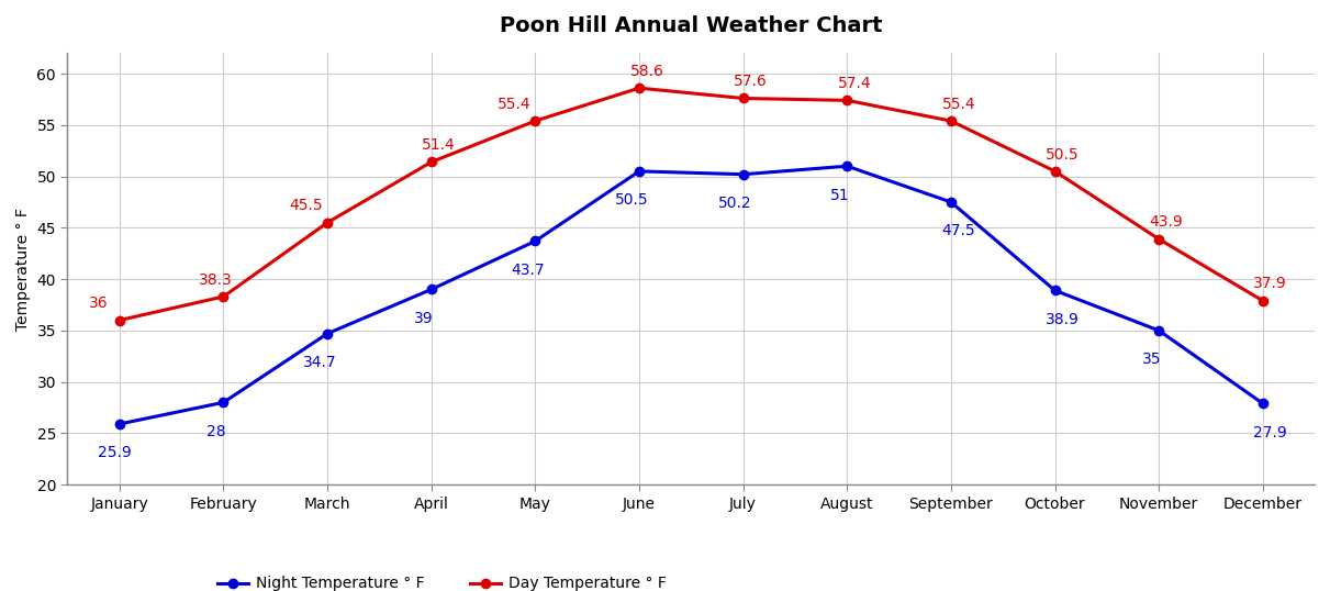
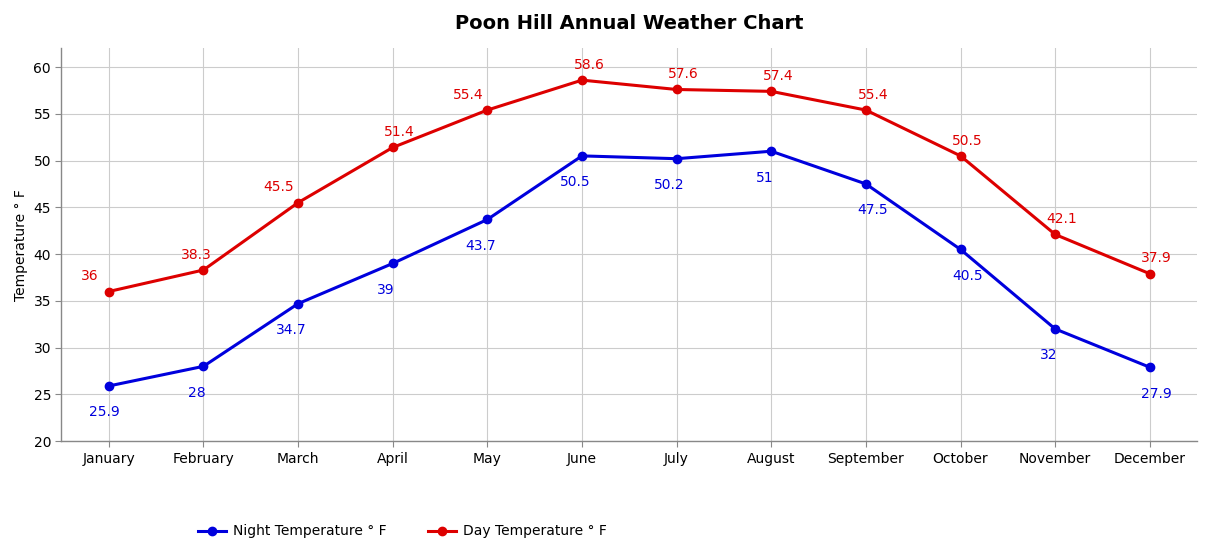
Night Temperature ° F/October: 38.9 -> 40.5
Night Temperature ° F/November: 35 -> 32
Day Temperature ° F/November: 43.9 -> 42.1
